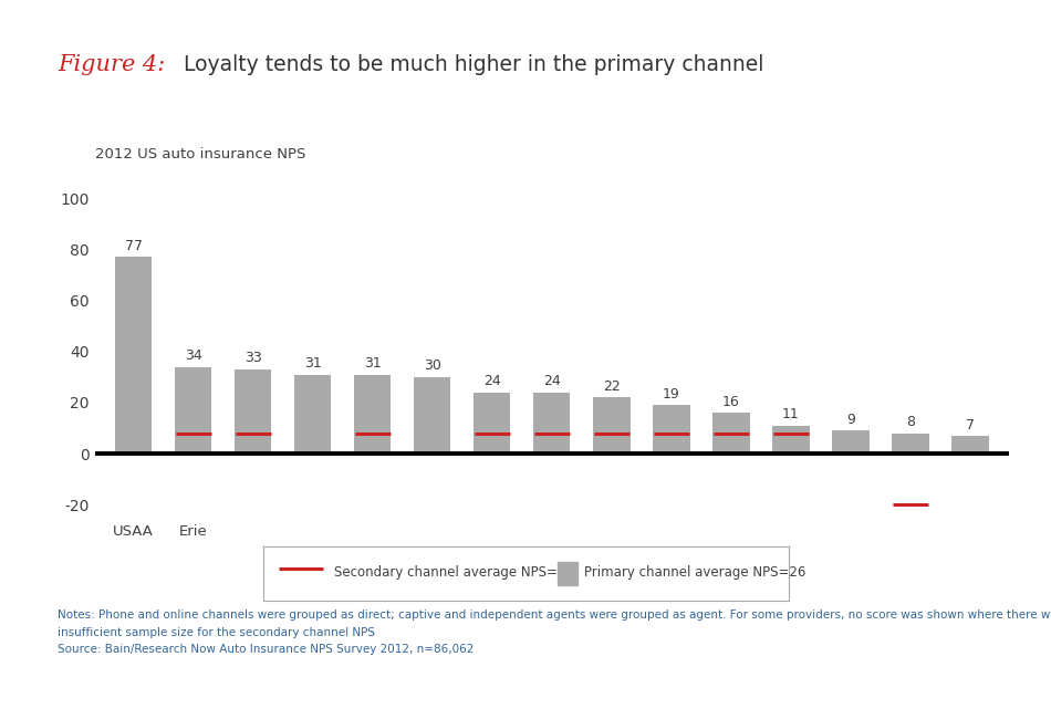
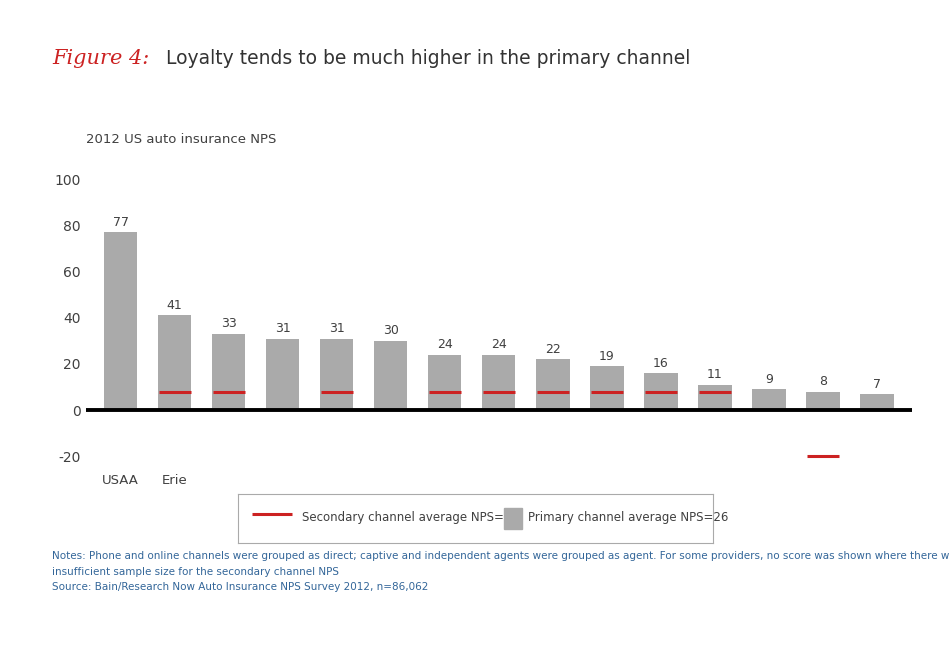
Erie: 34 -> 41
